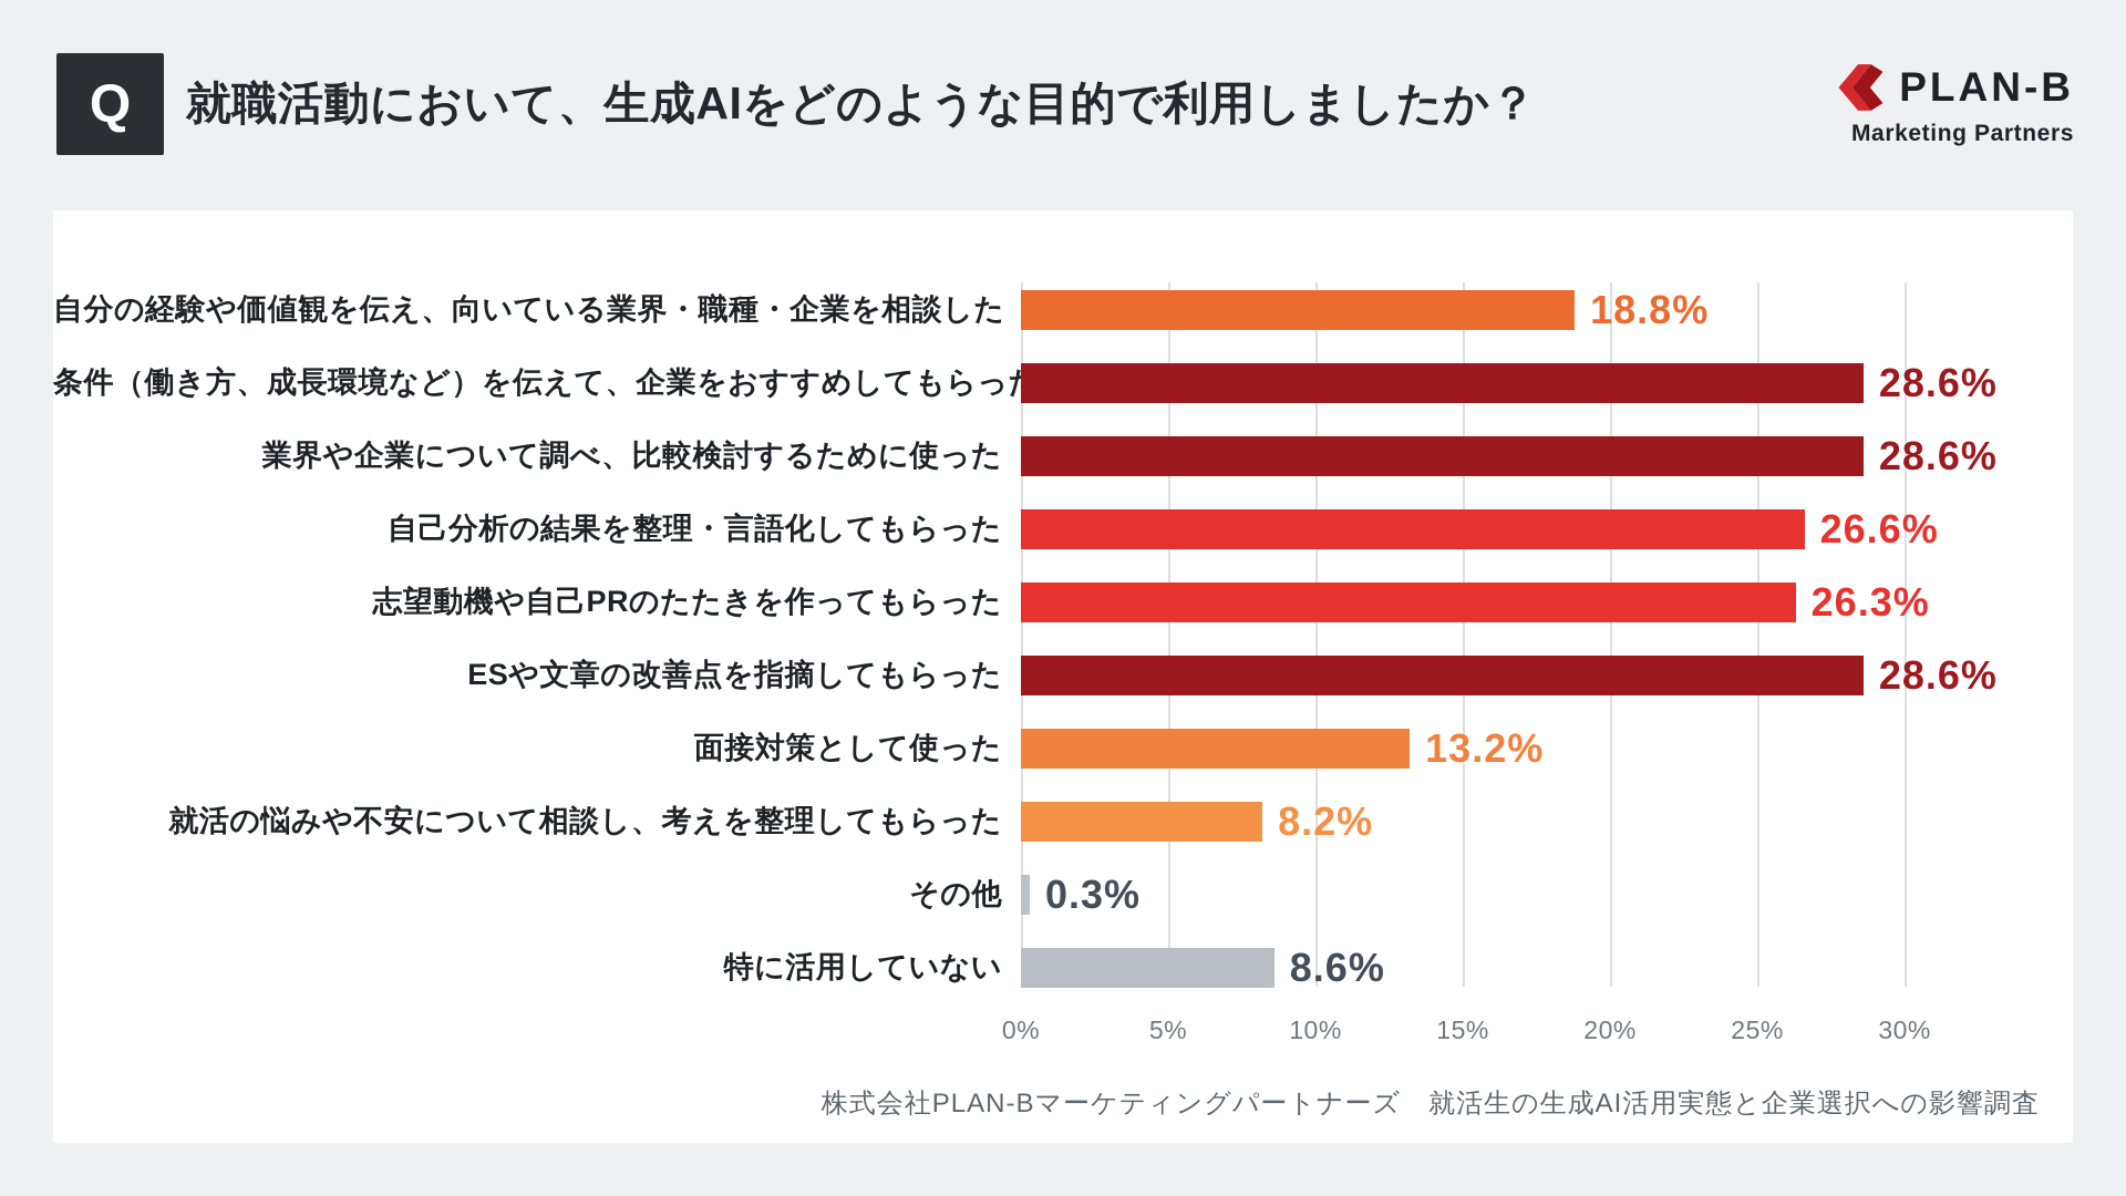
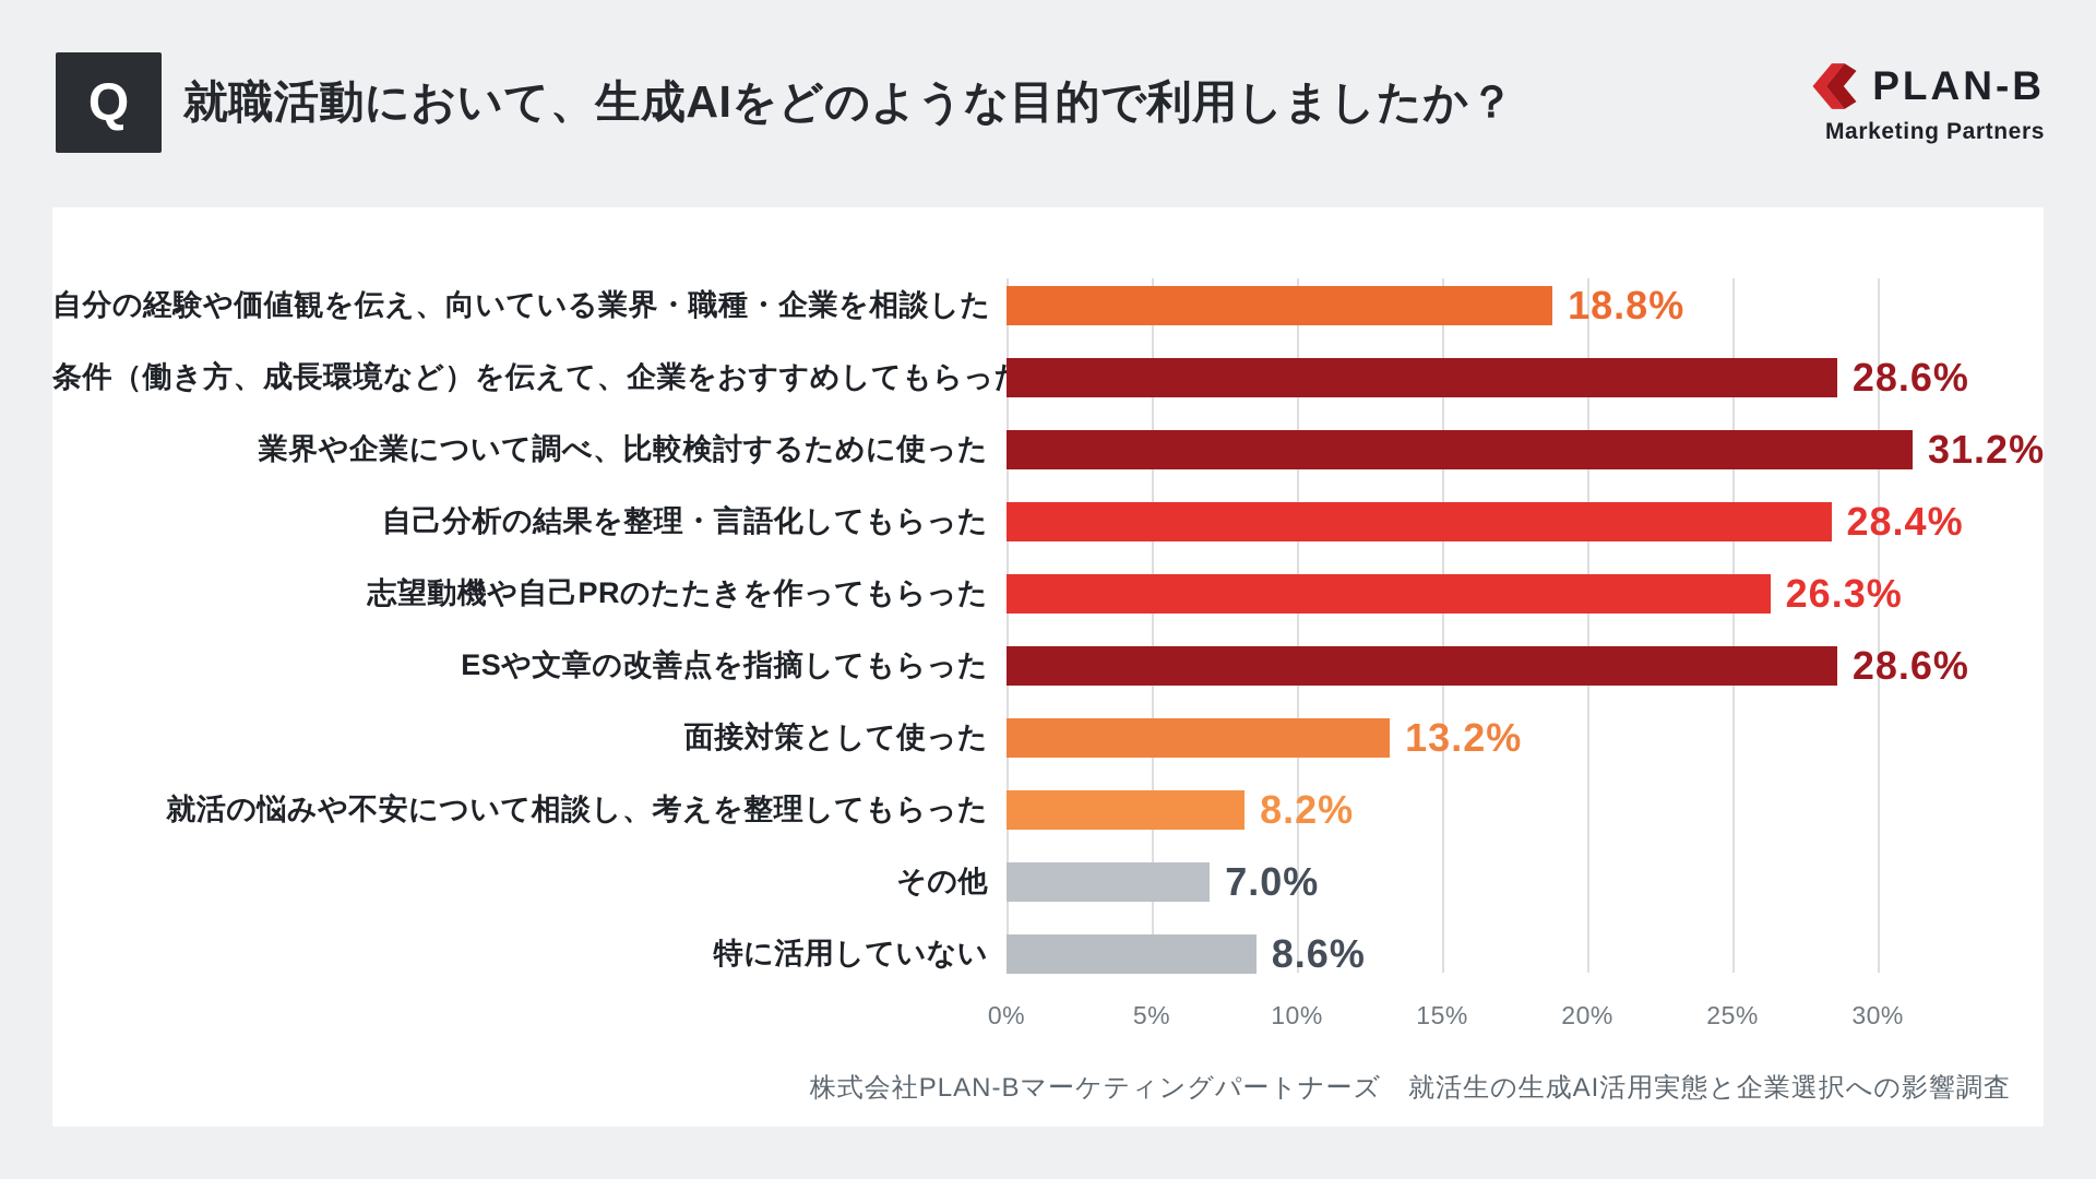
業界や企業について調べ、比較検討するために使った: 28.6% -> 31.2%
自己分析の結果を整理・言語化してもらった: 26.6% -> 28.4%
その他: 0.3% -> 7.0%
